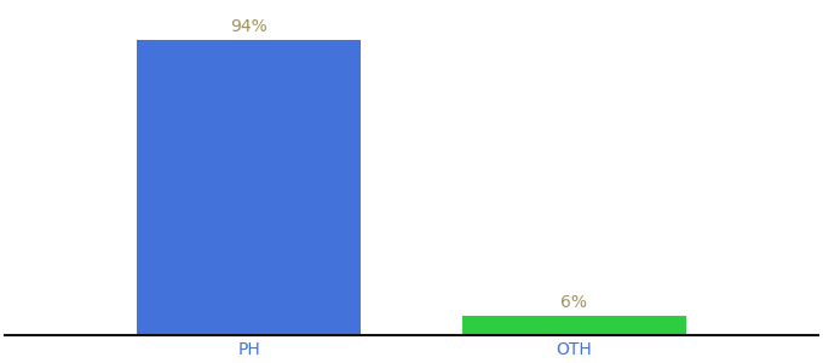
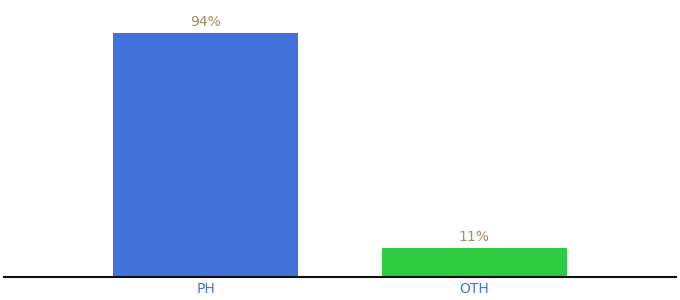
OTH: 6% -> 11%
